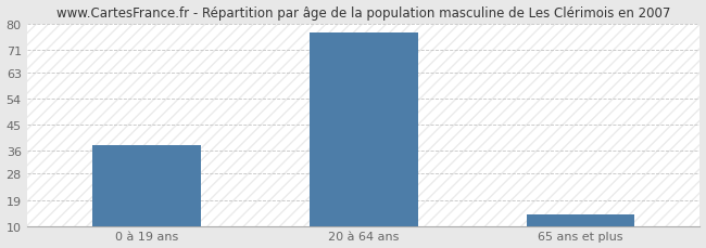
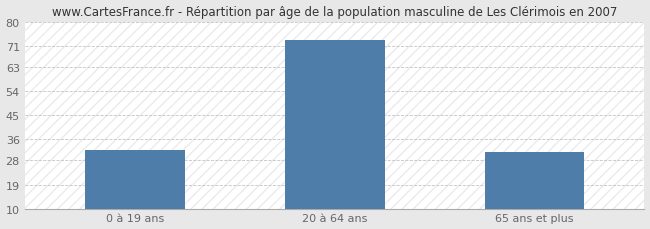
0 à 19 ans: 38 -> 32
20 à 64 ans: 77 -> 73
65 ans et plus: 14 -> 31
